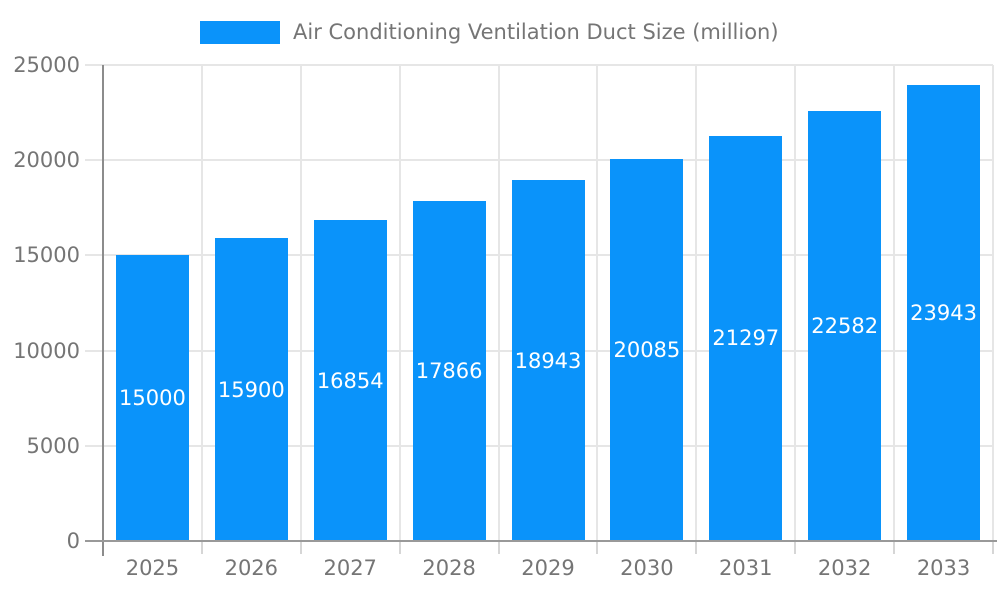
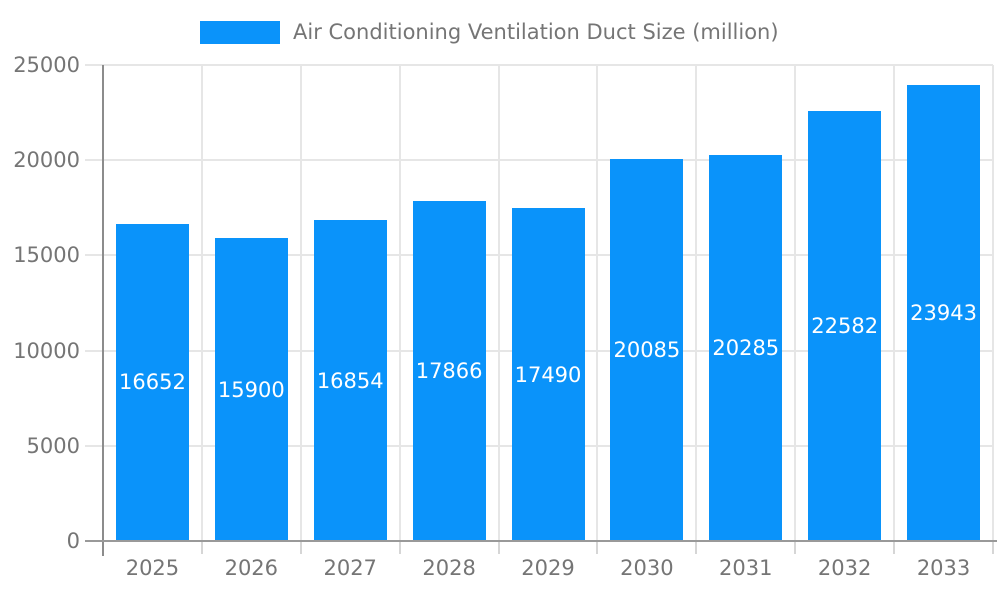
2025: 15000 -> 16652
2029: 18943 -> 17490
2031: 21297 -> 20285
